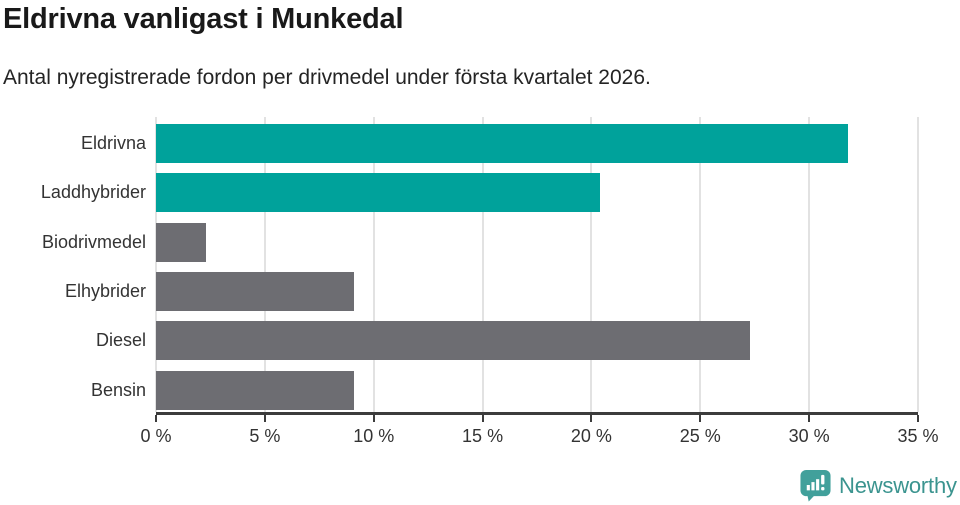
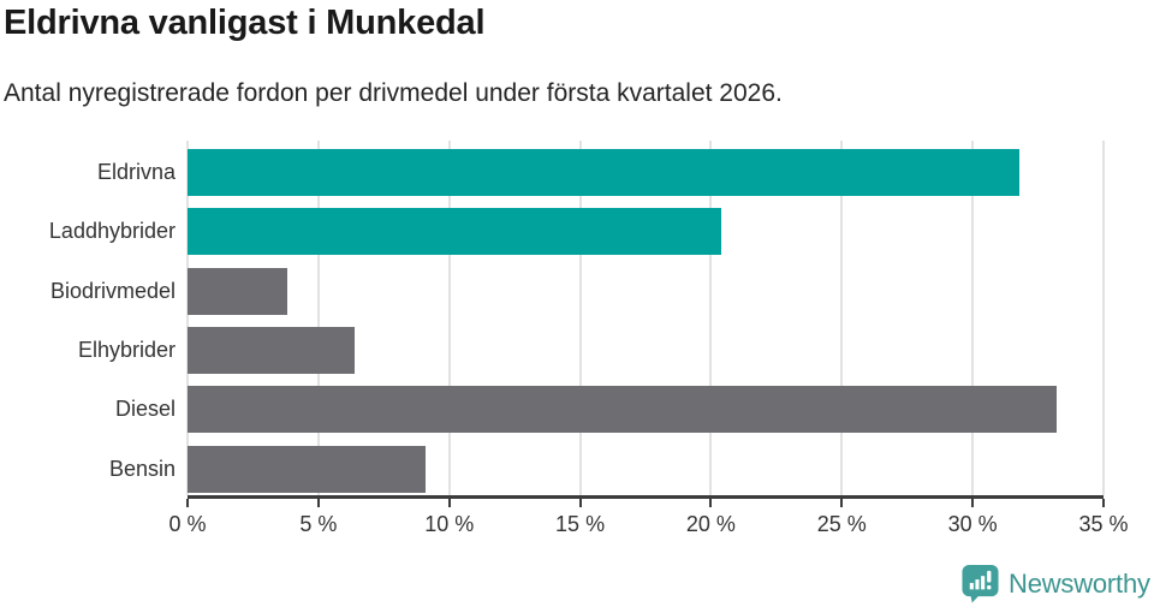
Biodrivmedel: 2.3% -> 3.8%
Elhybrider: 9.1% -> 6.4%
Diesel: 27.3% -> 33.2%
